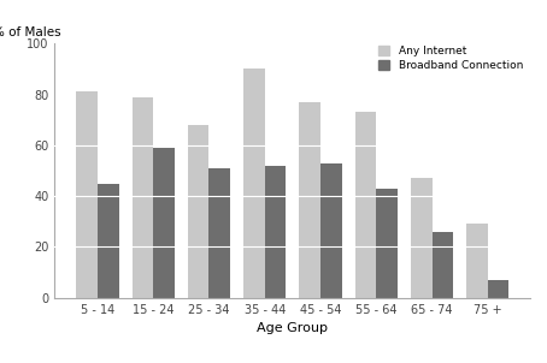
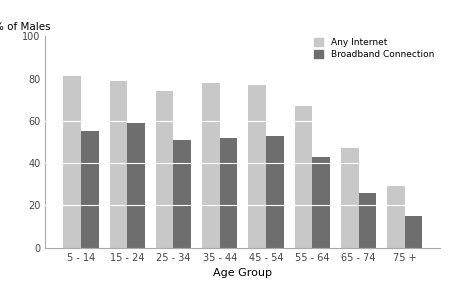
Broadband Connection/5 - 14: 45 -> 55
Any Internet/25 - 34: 68 -> 74
Any Internet/35 - 44: 90 -> 78
Any Internet/55 - 64: 73 -> 67
Broadband Connection/75 +: 7 -> 15
